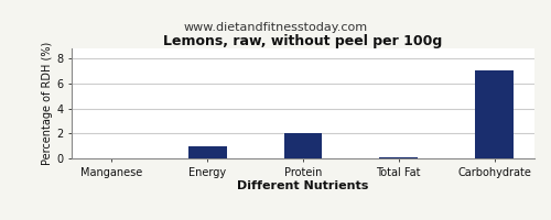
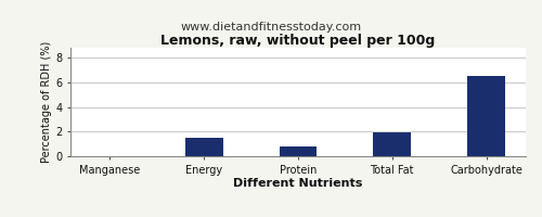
Energy: 1.0 -> 1.5
Protein: 2.0 -> 0.8
Total Fat: 0.1 -> 1.9
Carbohydrate: 7.0 -> 6.5
